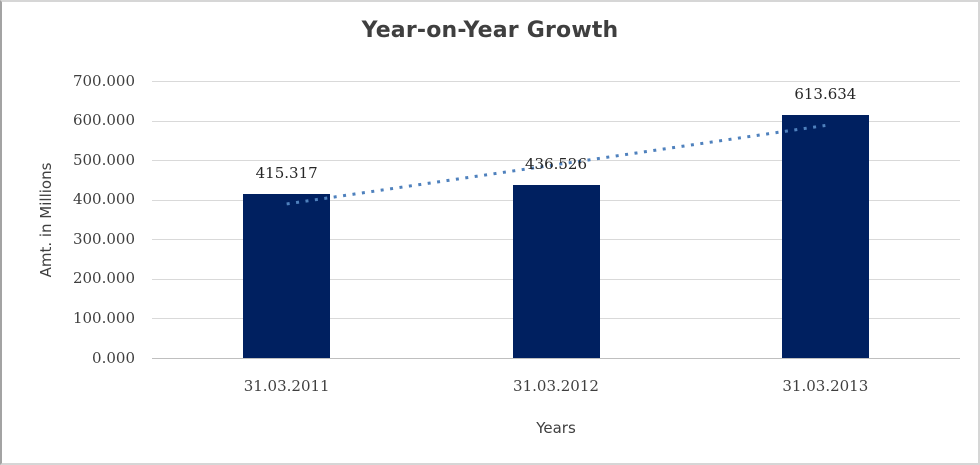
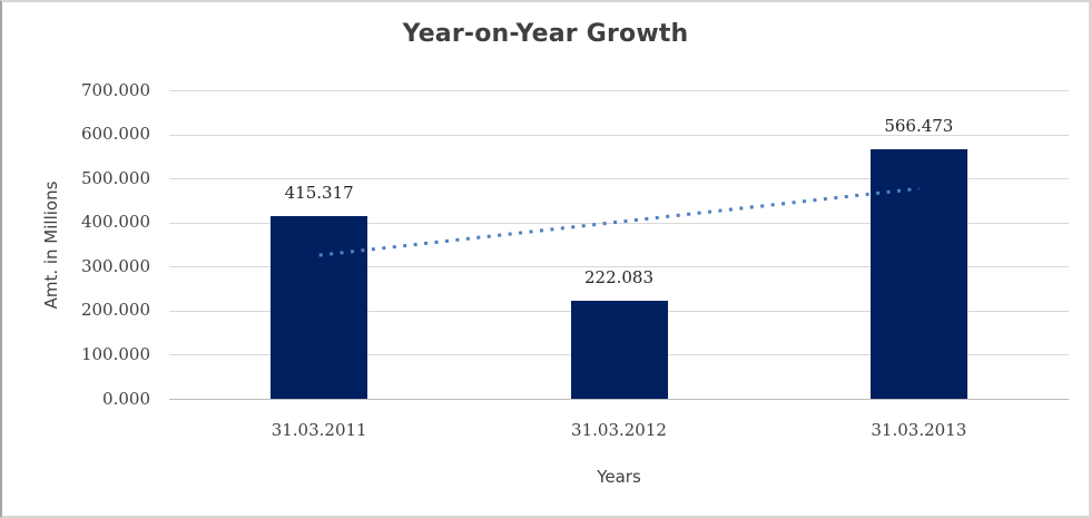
31.03.2012: 436.526 -> 222.083
31.03.2013: 613.634 -> 566.473
